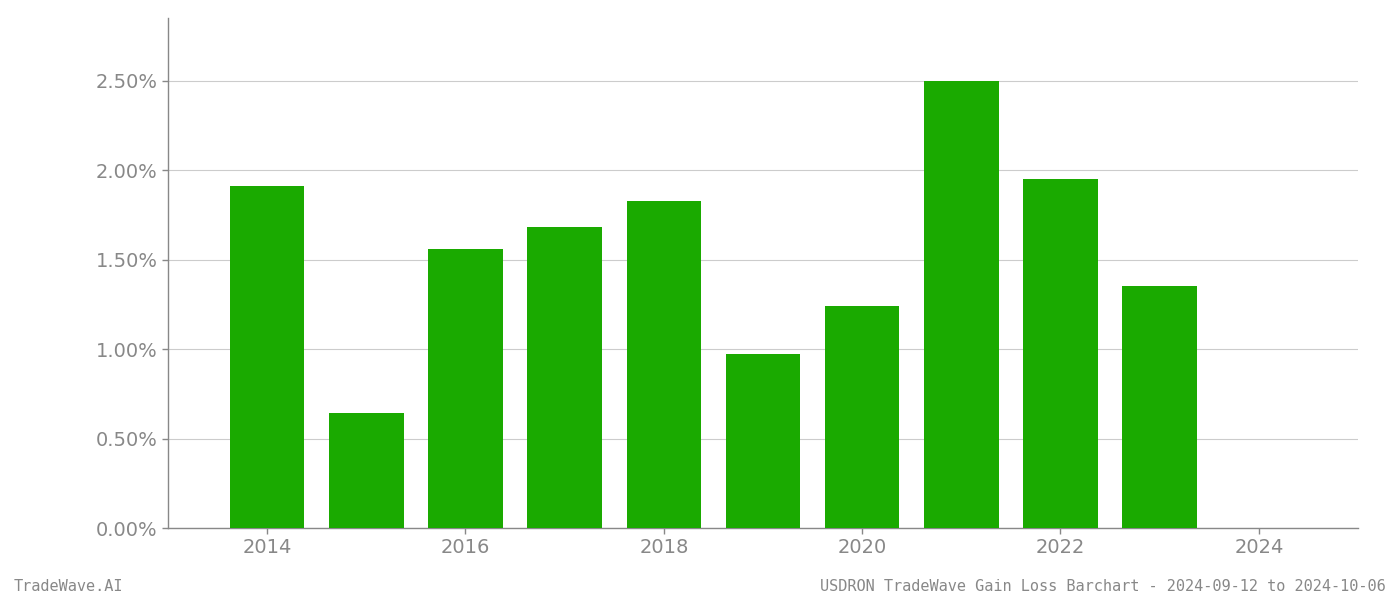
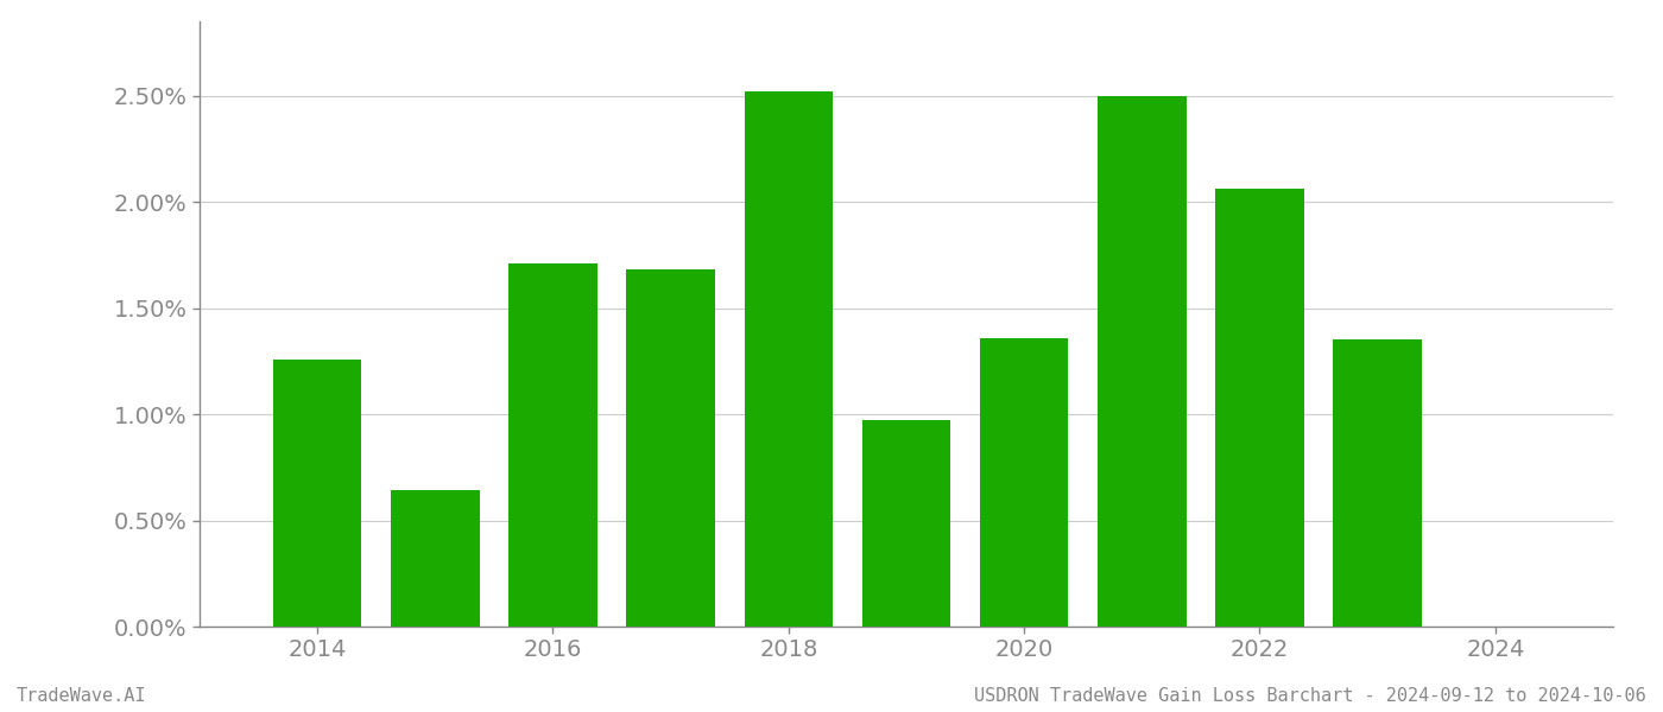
2014: 1.91% -> 1.26%
2016: 1.56% -> 1.71%
2018: 1.83% -> 2.52%
2020: 1.24% -> 1.36%
2022: 1.95% -> 2.06%
